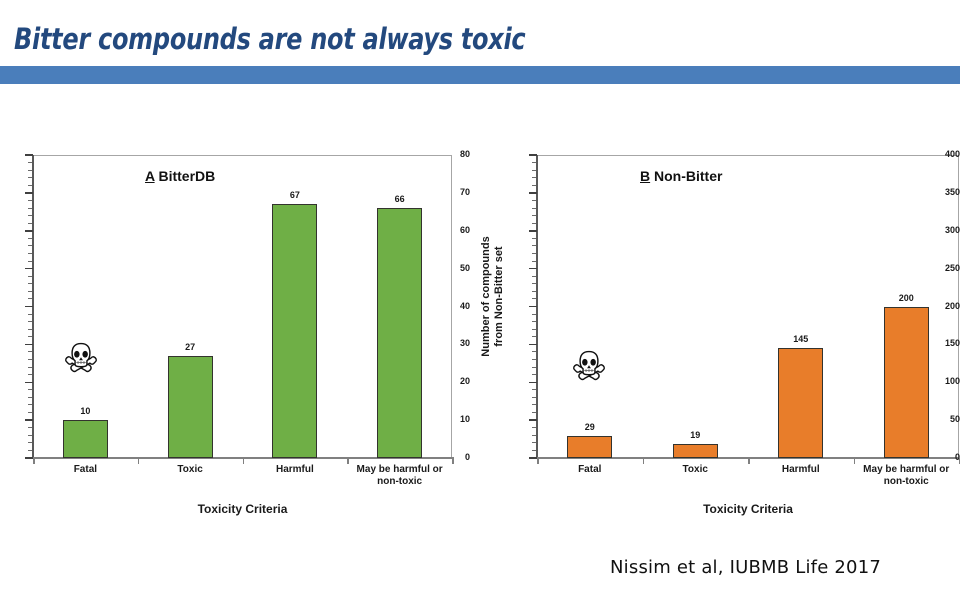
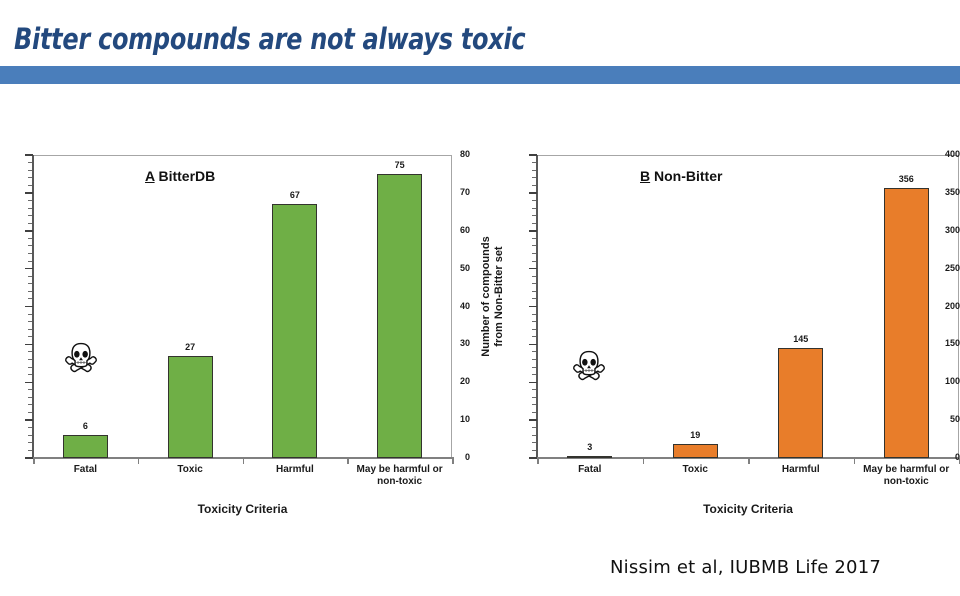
A BitterDB/Fatal: 10 -> 6
A BitterDB/May be harmful or non-toxic: 66 -> 75
B Non-Bitter/Fatal: 29 -> 3
B Non-Bitter/May be harmful or non-toxic: 200 -> 356
